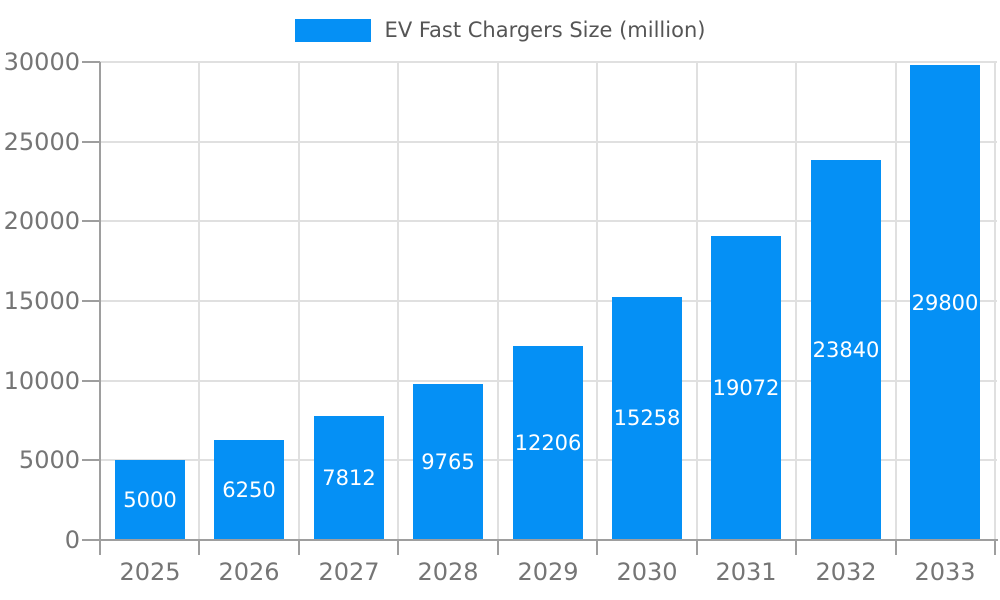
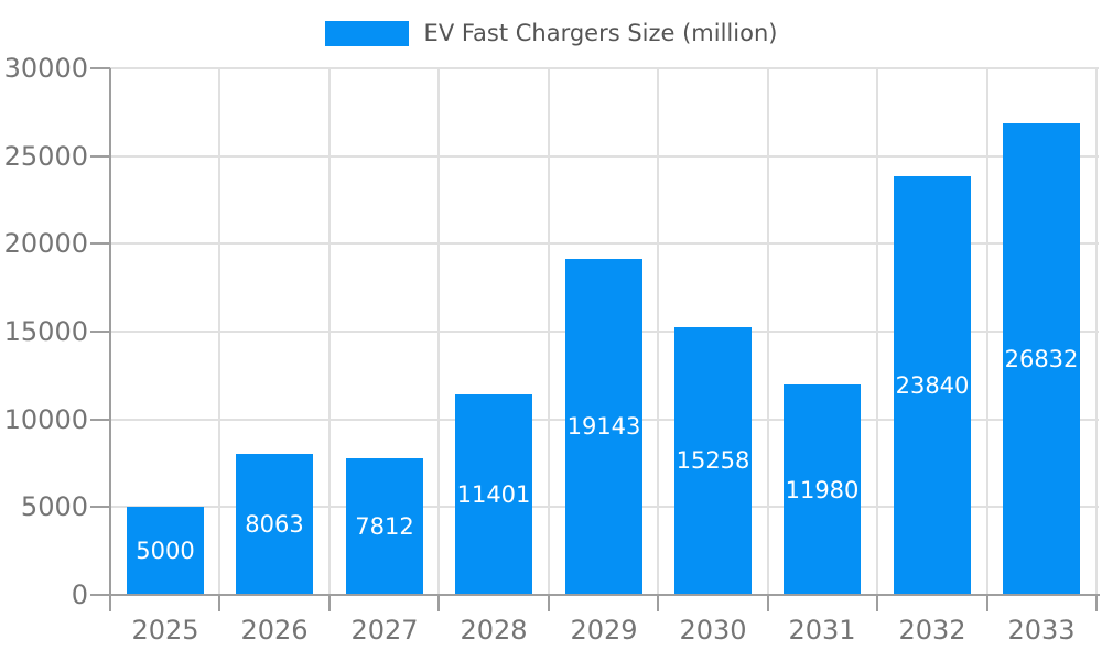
2026: 6250 -> 8063
2028: 9765 -> 11401
2029: 12206 -> 19143
2031: 19072 -> 11980
2033: 29800 -> 26832
